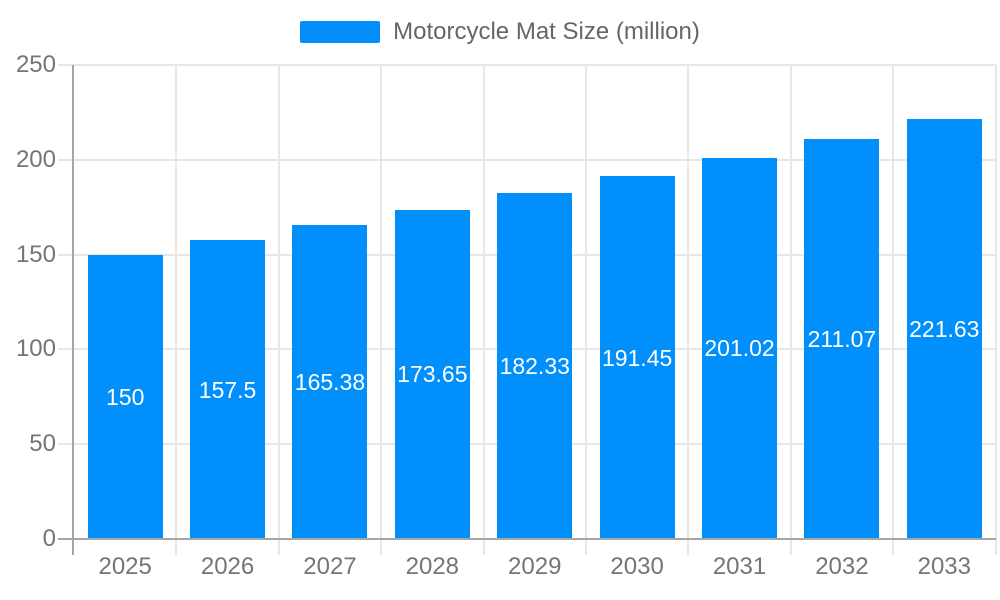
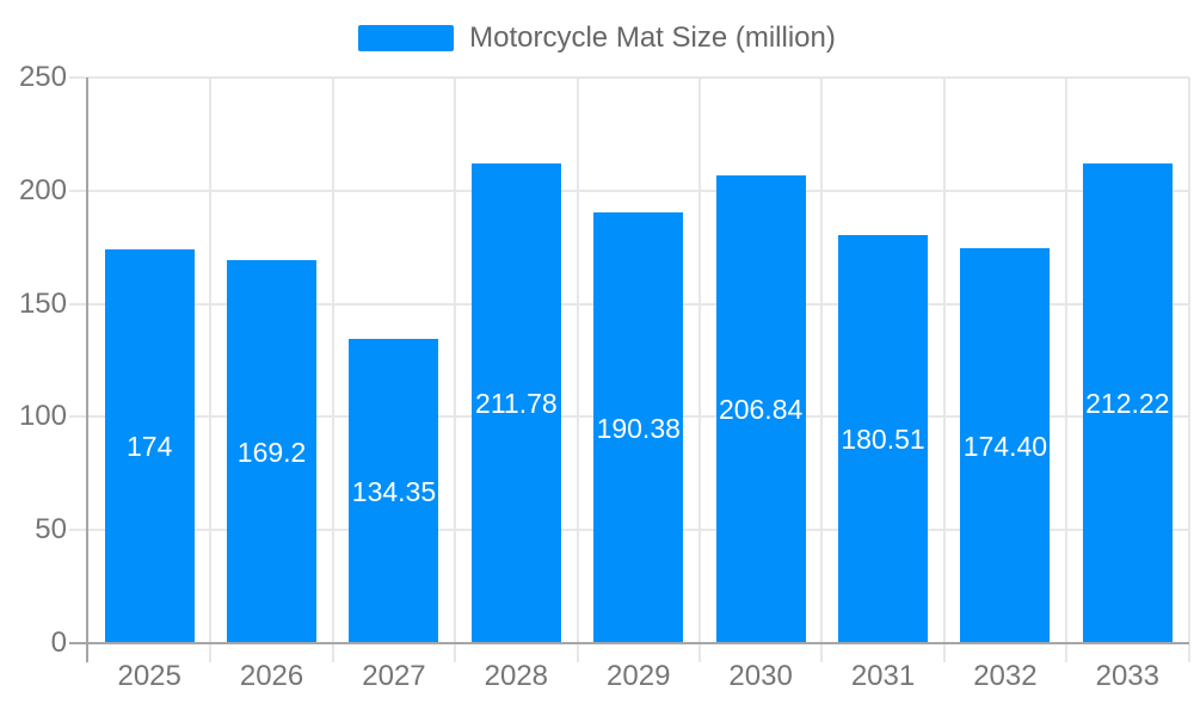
2025: 150 -> 174
2026: 157.5 -> 169.2
2027: 165.38 -> 134.35
2028: 173.65 -> 211.78
2029: 182.33 -> 190.38
2030: 191.45 -> 206.84
2031: 201.02 -> 180.51
2032: 211.07 -> 174.40
2033: 221.63 -> 212.22
